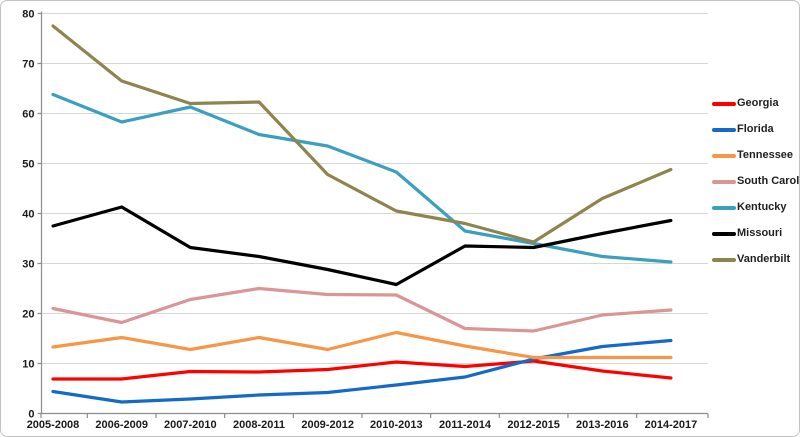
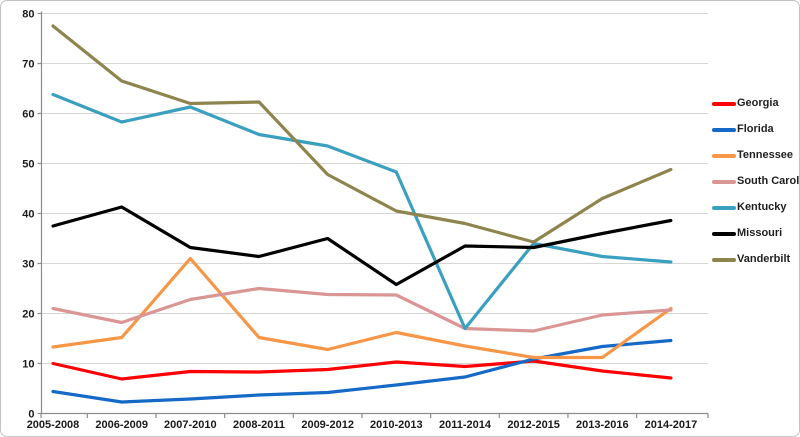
Georgia/2005-2008: 7 -> 10
Tennessee/2007-2010: 13 -> 31
Missouri/2009-2012: 29 -> 35
Kentucky/2011-2014: 36 -> 17
Tennessee/2014-2017: 11 -> 21
